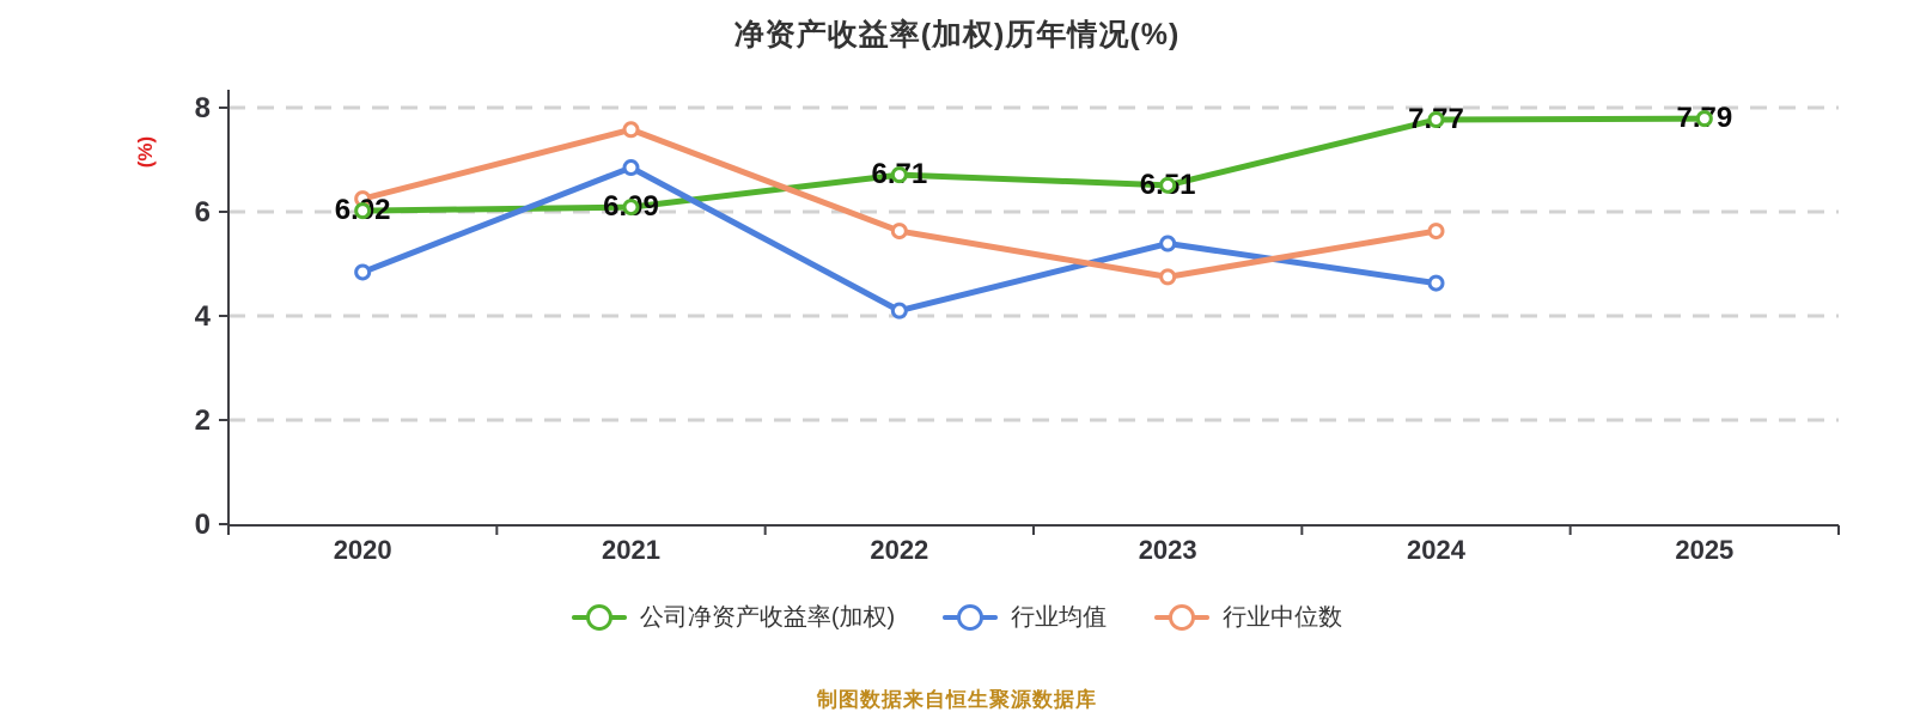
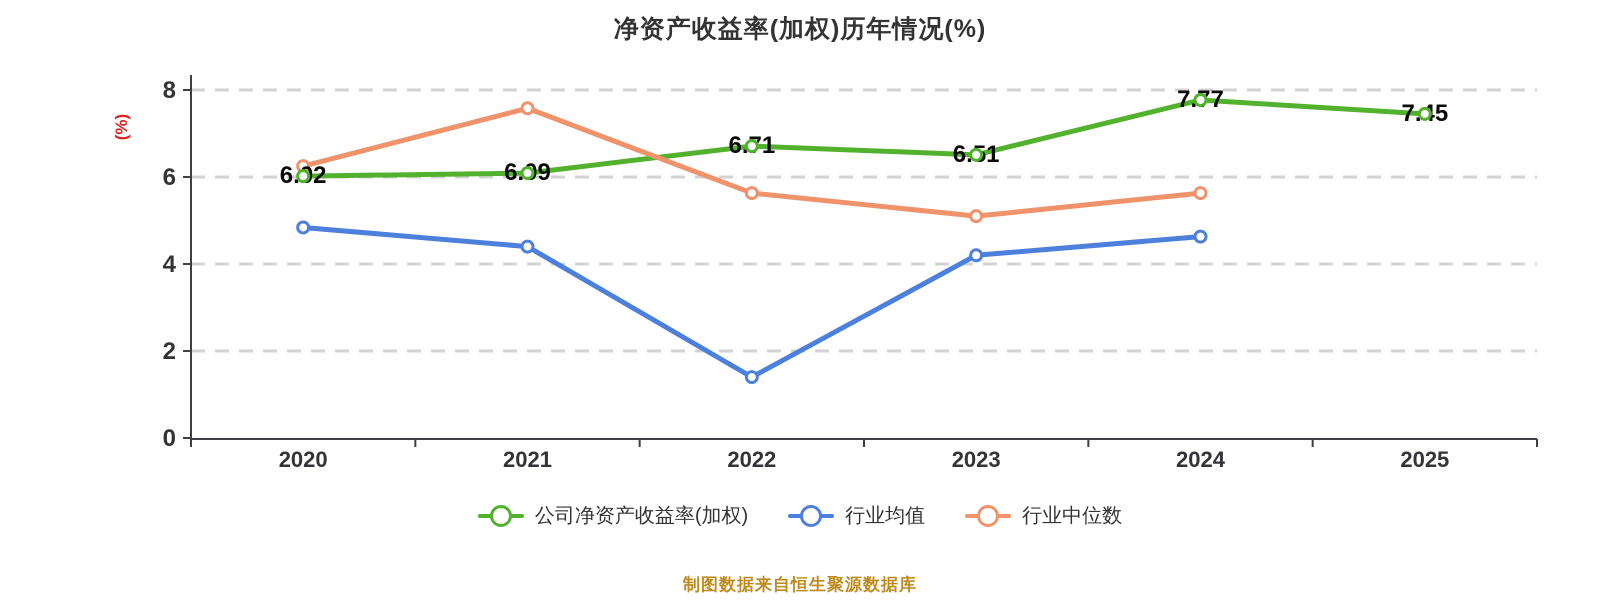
行业均值/2021: 6.8 -> 4.4
行业均值/2022: 4.1 -> 1.4
行业均值/2023: 5.4 -> 4.2
行业中位数/2023: 4.8 -> 5.1
公司净资产收益率(加权)/2025: 7.79 -> 7.45
